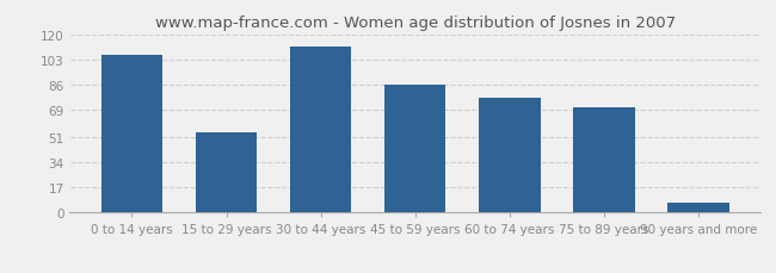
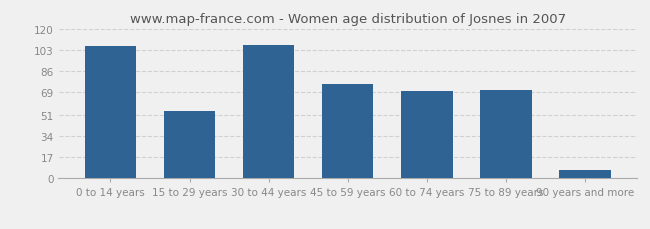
30 to 44 years: 112 -> 107
45 to 59 years: 86 -> 76
60 to 74 years: 77 -> 70
